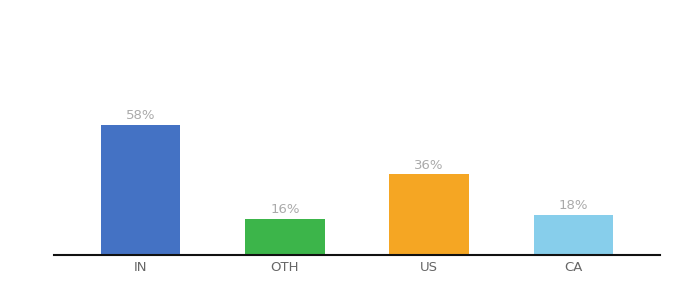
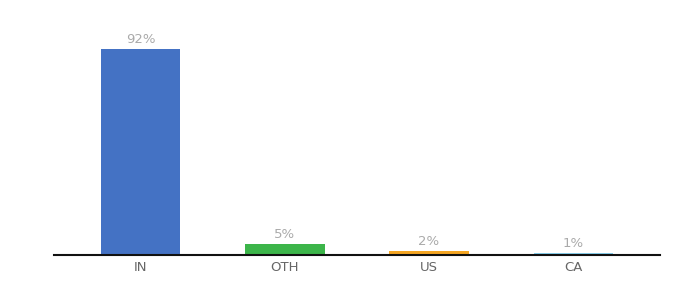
IN: 58% -> 92%
OTH: 16% -> 5%
US: 36% -> 2%
CA: 18% -> 1%
